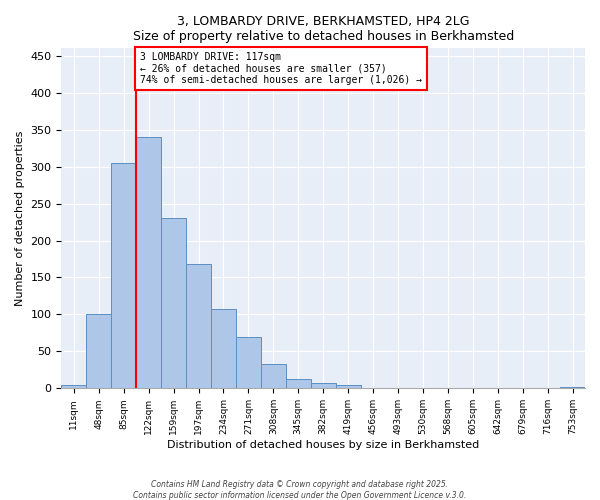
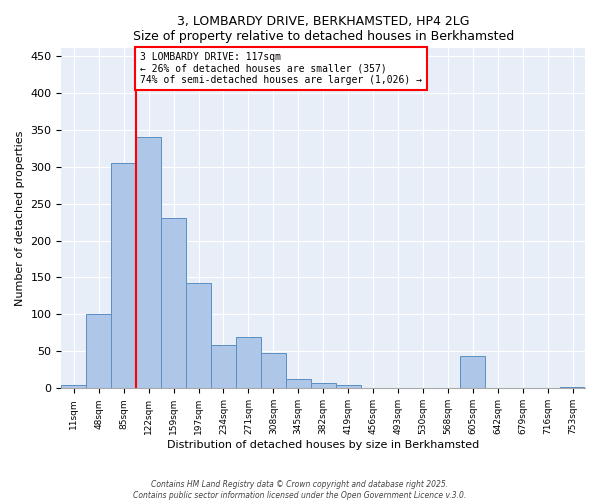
197sqm: 168 -> 142
234sqm: 107 -> 58
308sqm: 33 -> 48
605sqm: 1 -> 44
